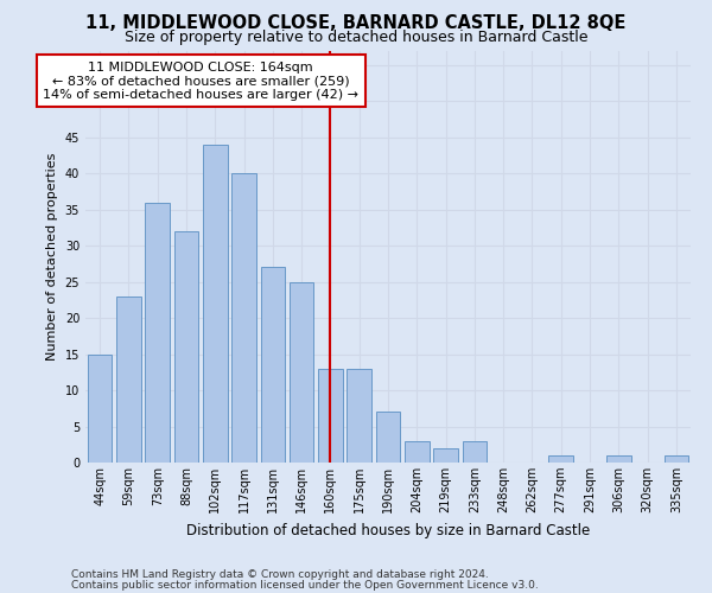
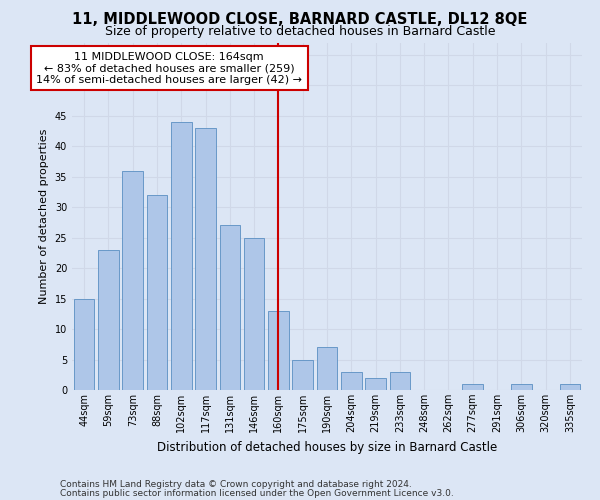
117sqm: 40 -> 43
175sqm: 13 -> 5
